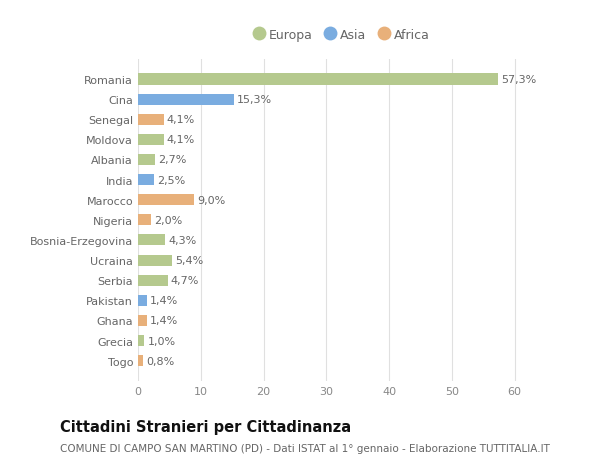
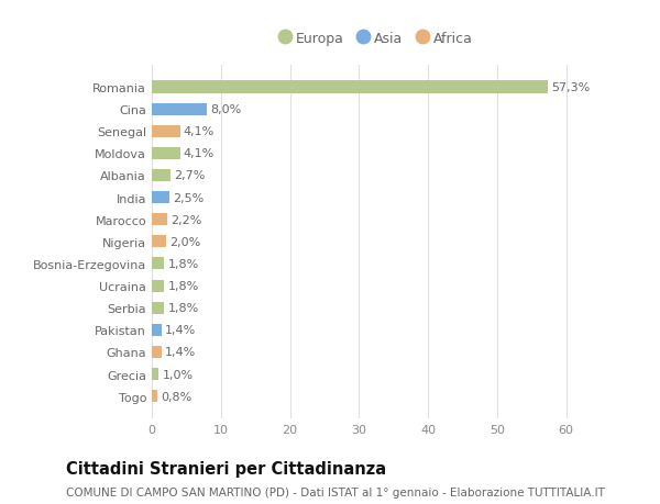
Cina: 15,3% -> 8,0%
Marocco: 9,0% -> 2,2%
Bosnia-Erzegovina: 4,3% -> 1,8%
Ucraina: 5,4% -> 1,8%
Serbia: 4,7% -> 1,8%
